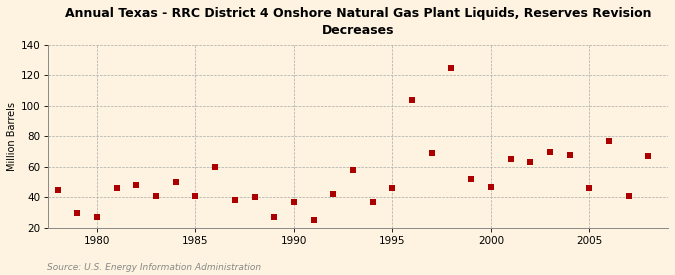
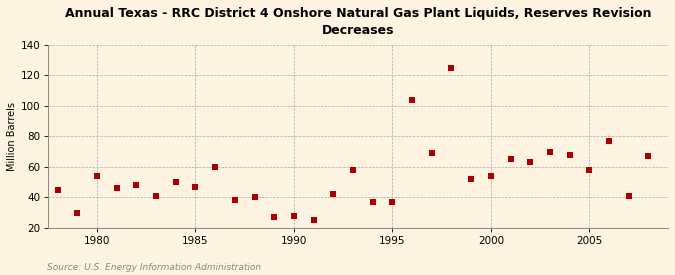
1980: 27 -> 54
1985: 41 -> 47
1990: 37 -> 28
1995: 46 -> 37
2000: 47 -> 54
2005: 46 -> 58
